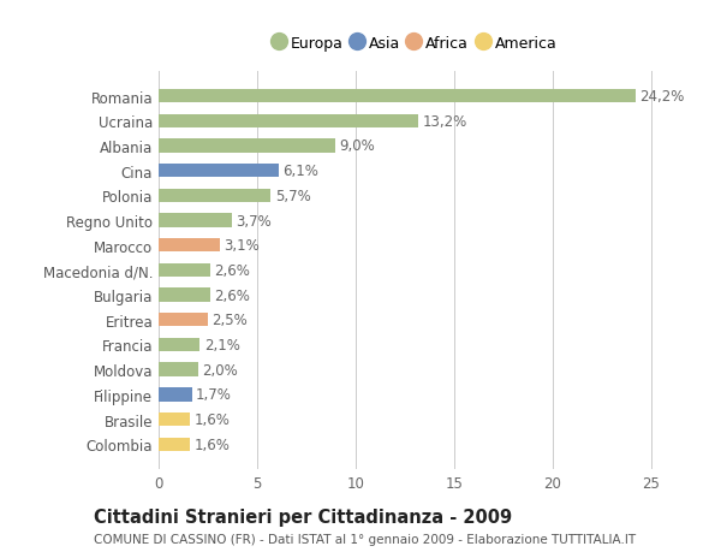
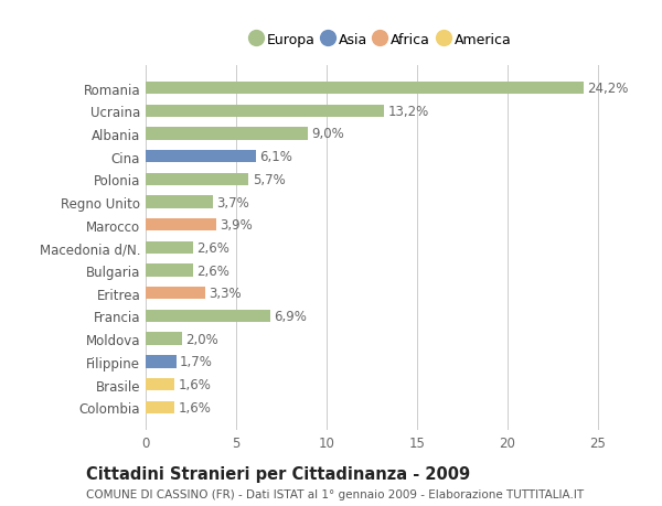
Marocco: 3,1% -> 3,9%
Eritrea: 2,5% -> 3,3%
Francia: 2,1% -> 6,9%
